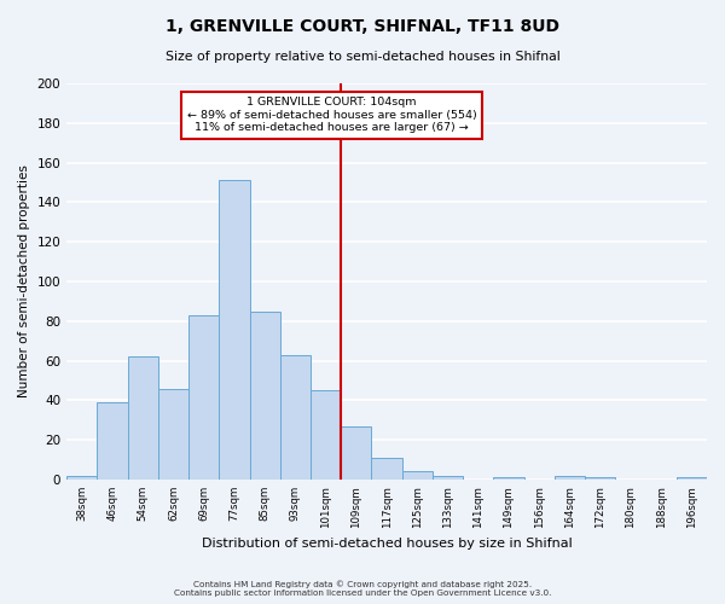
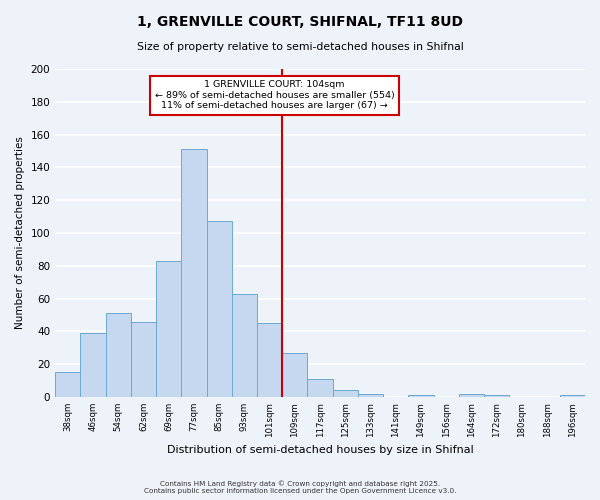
38sqm: 2 -> 15
54sqm: 62 -> 51
85sqm: 85 -> 107
